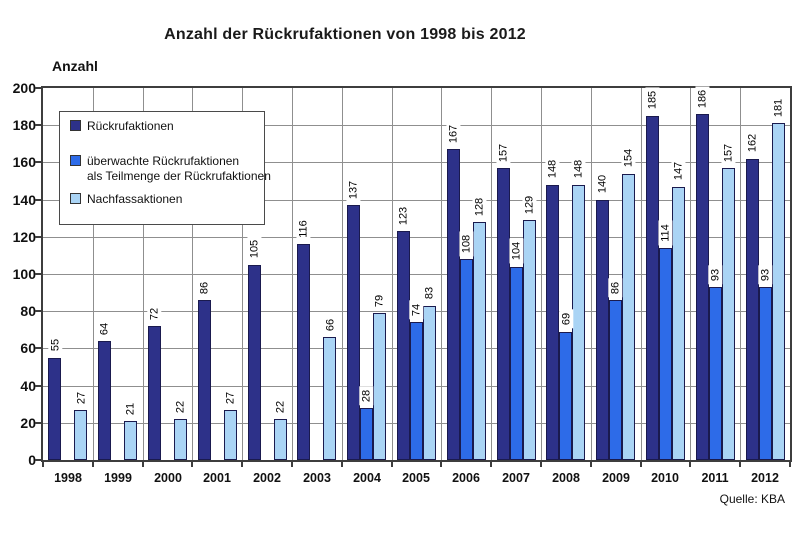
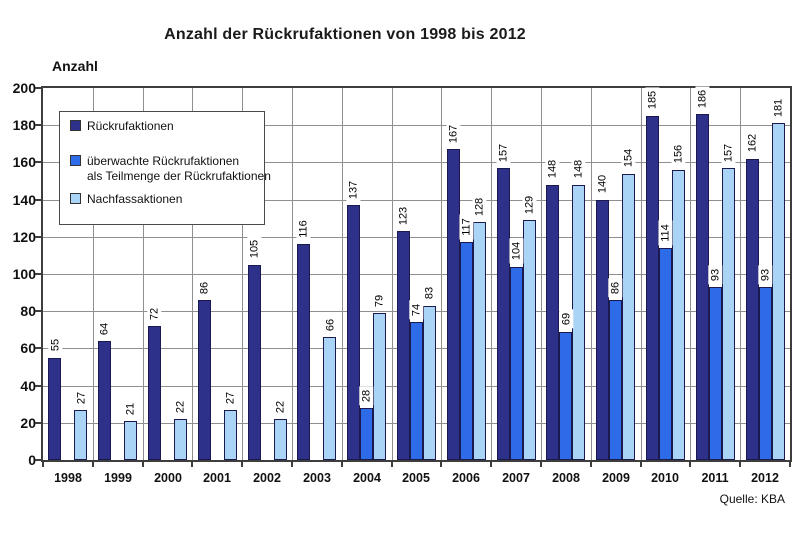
überwachte Rückrufaktionen als Teilmenge der Rückrufaktionen/2006: 108 -> 117
Nachfassaktionen/2010: 147 -> 156
